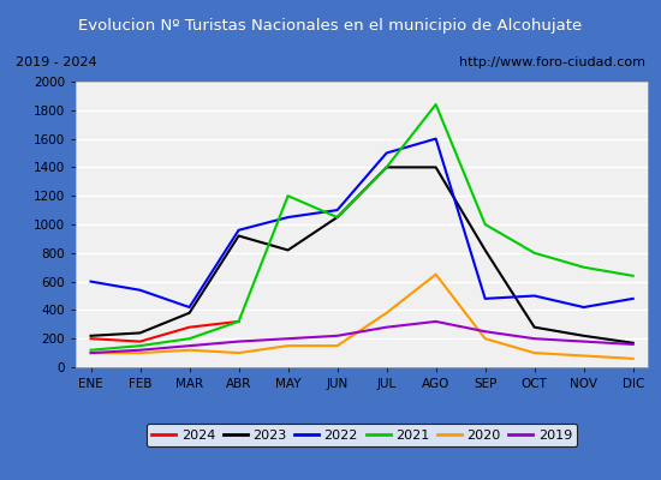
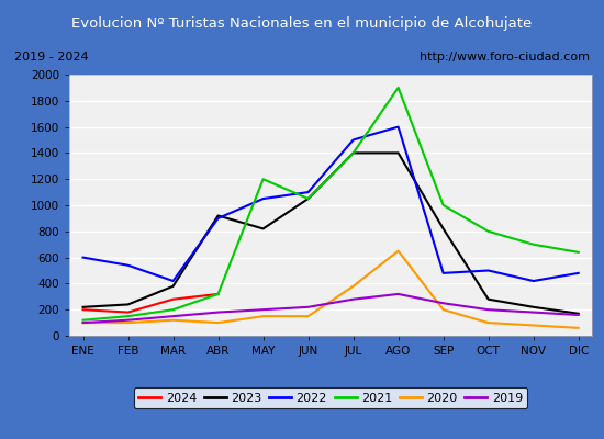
2022/ABR: 960 -> 900
2021/AGO: 1840 -> 1900
